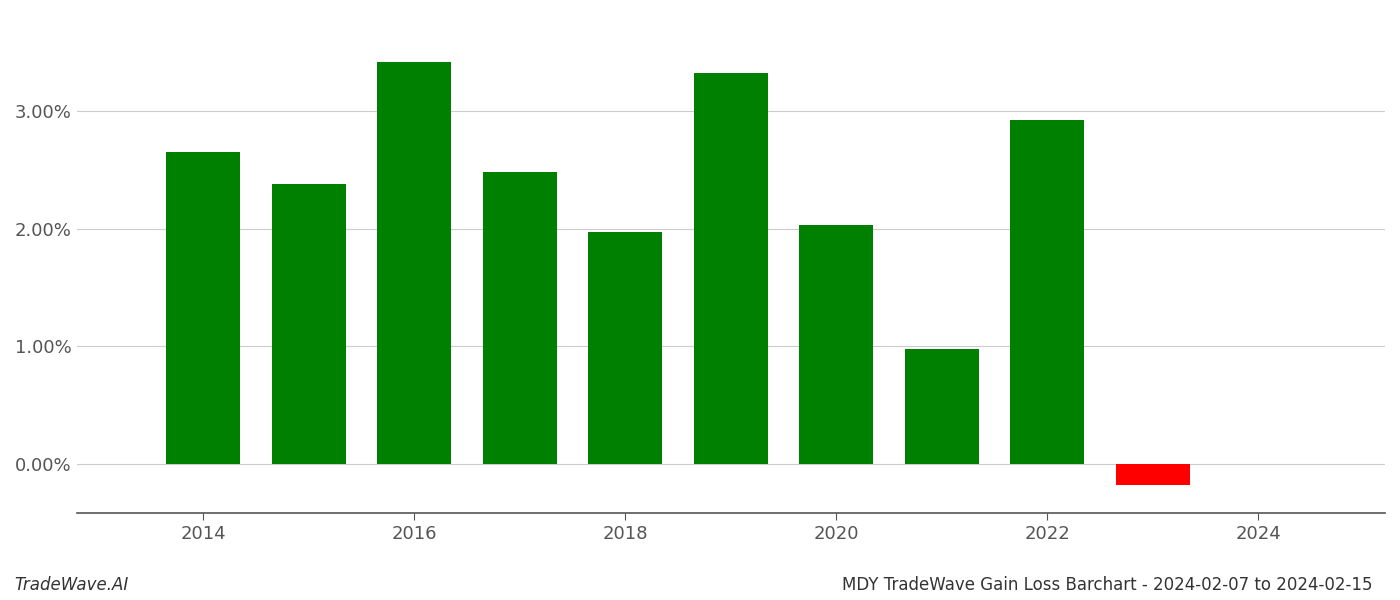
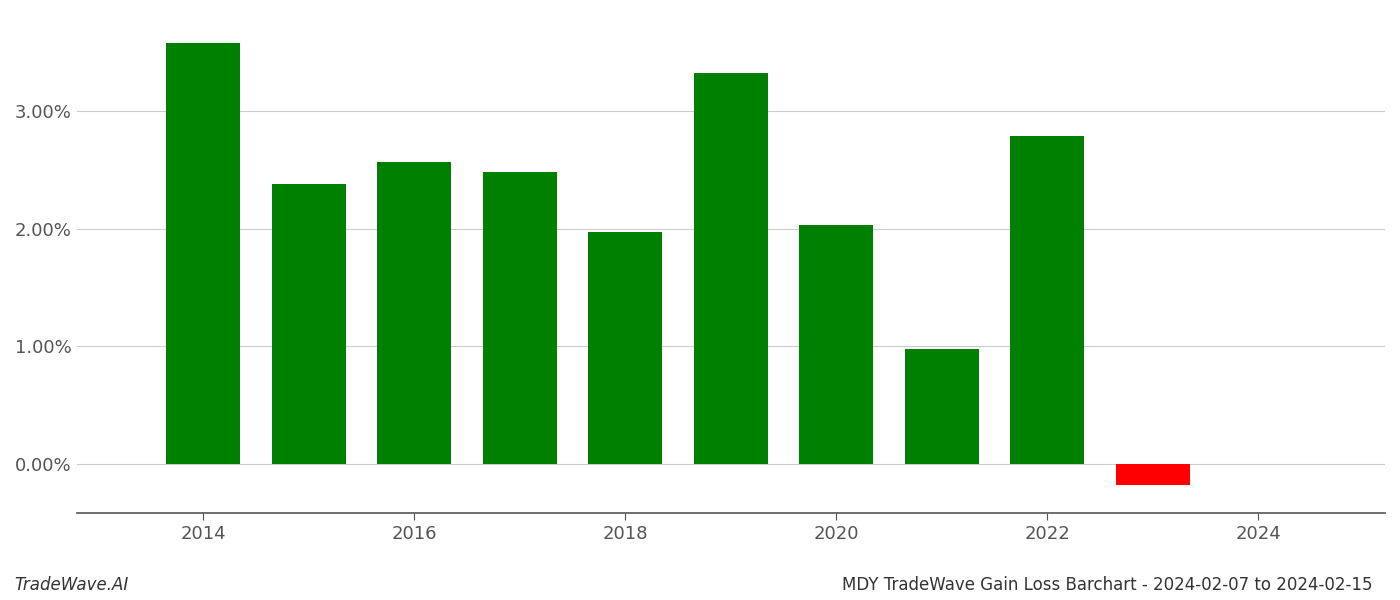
2014: 2.65% -> 3.58%
2016: 3.42% -> 2.57%
2022: 2.93% -> 2.79%
